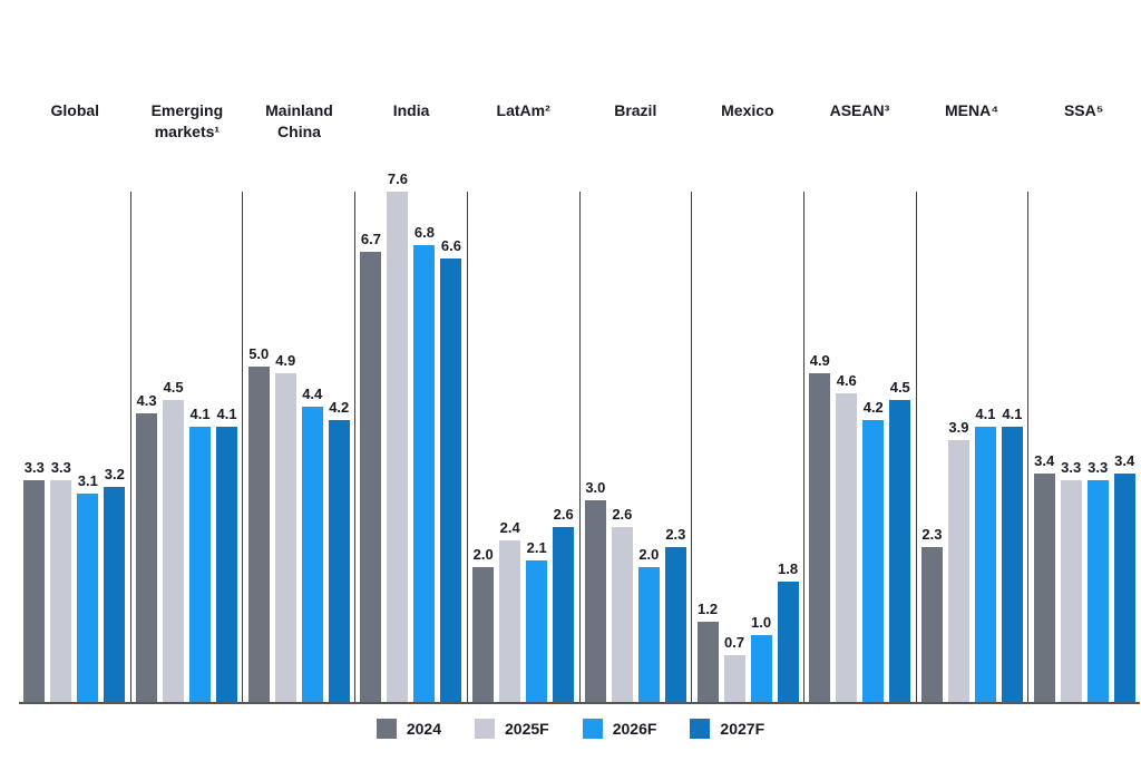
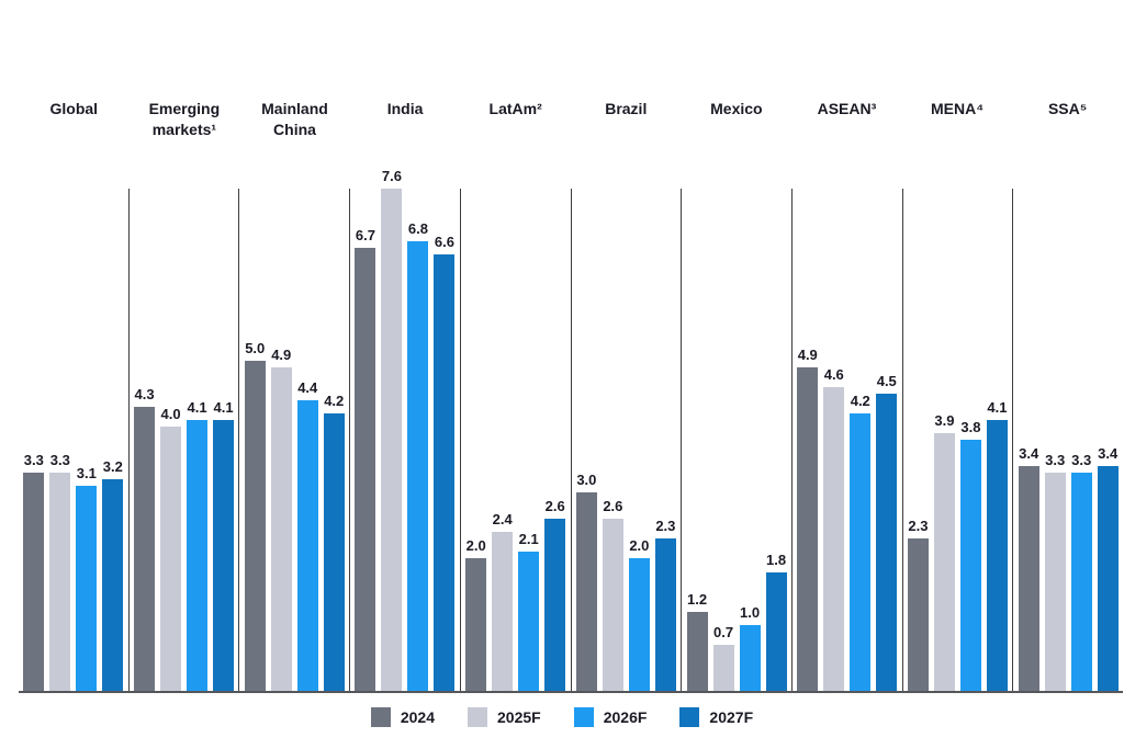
2025F/Emerging markets¹: 4.5 -> 4.0
2026F/MENA⁴: 4.1 -> 3.8
